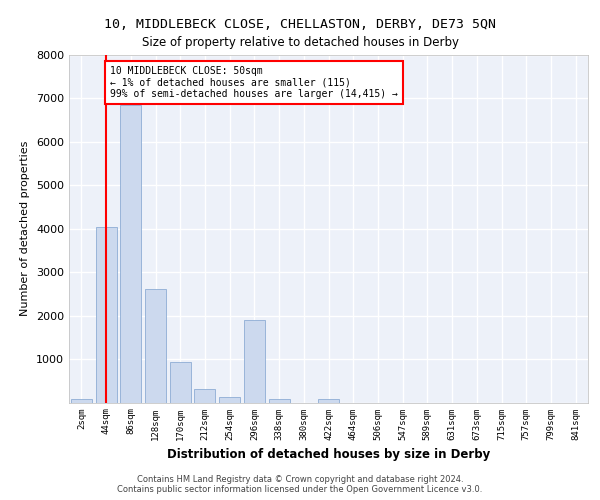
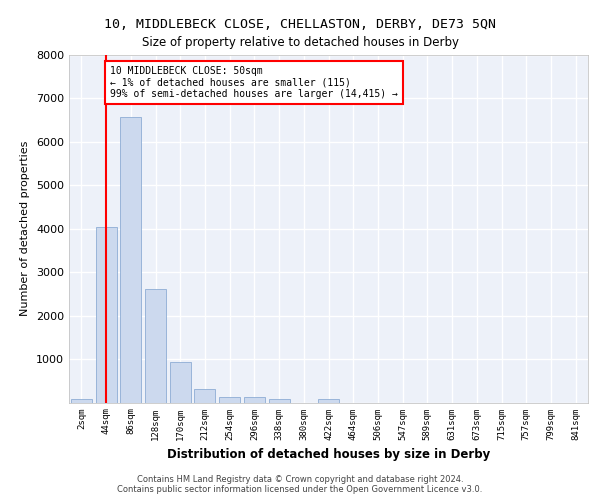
86sqm: 6850 -> 6580
296sqm: 1900 -> 120
